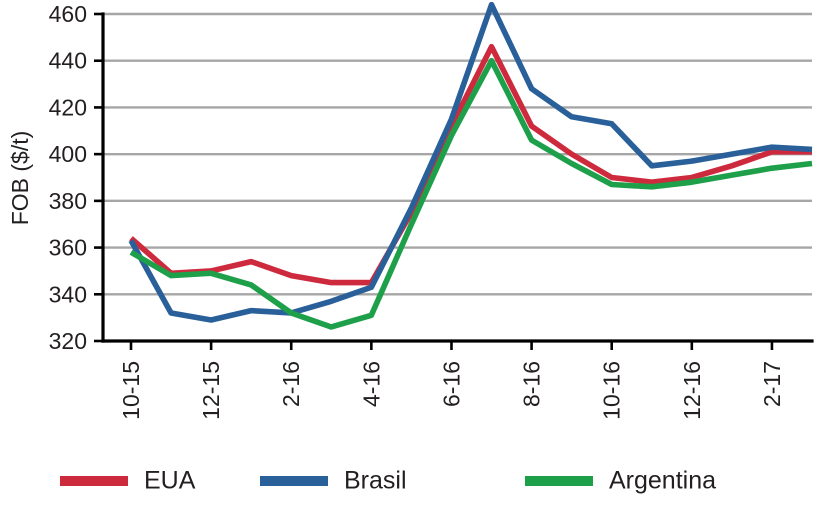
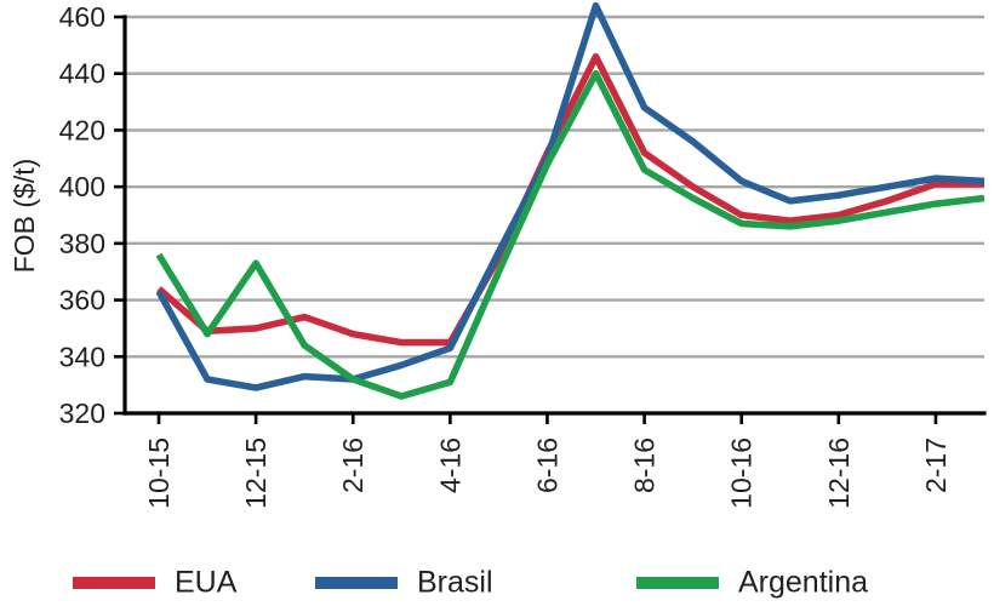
Argentina/10-15: 358 -> 376
Argentina/12-15: 349 -> 373
Brasil/6-16: 415 -> 410
Brasil/10-16: 413 -> 402
